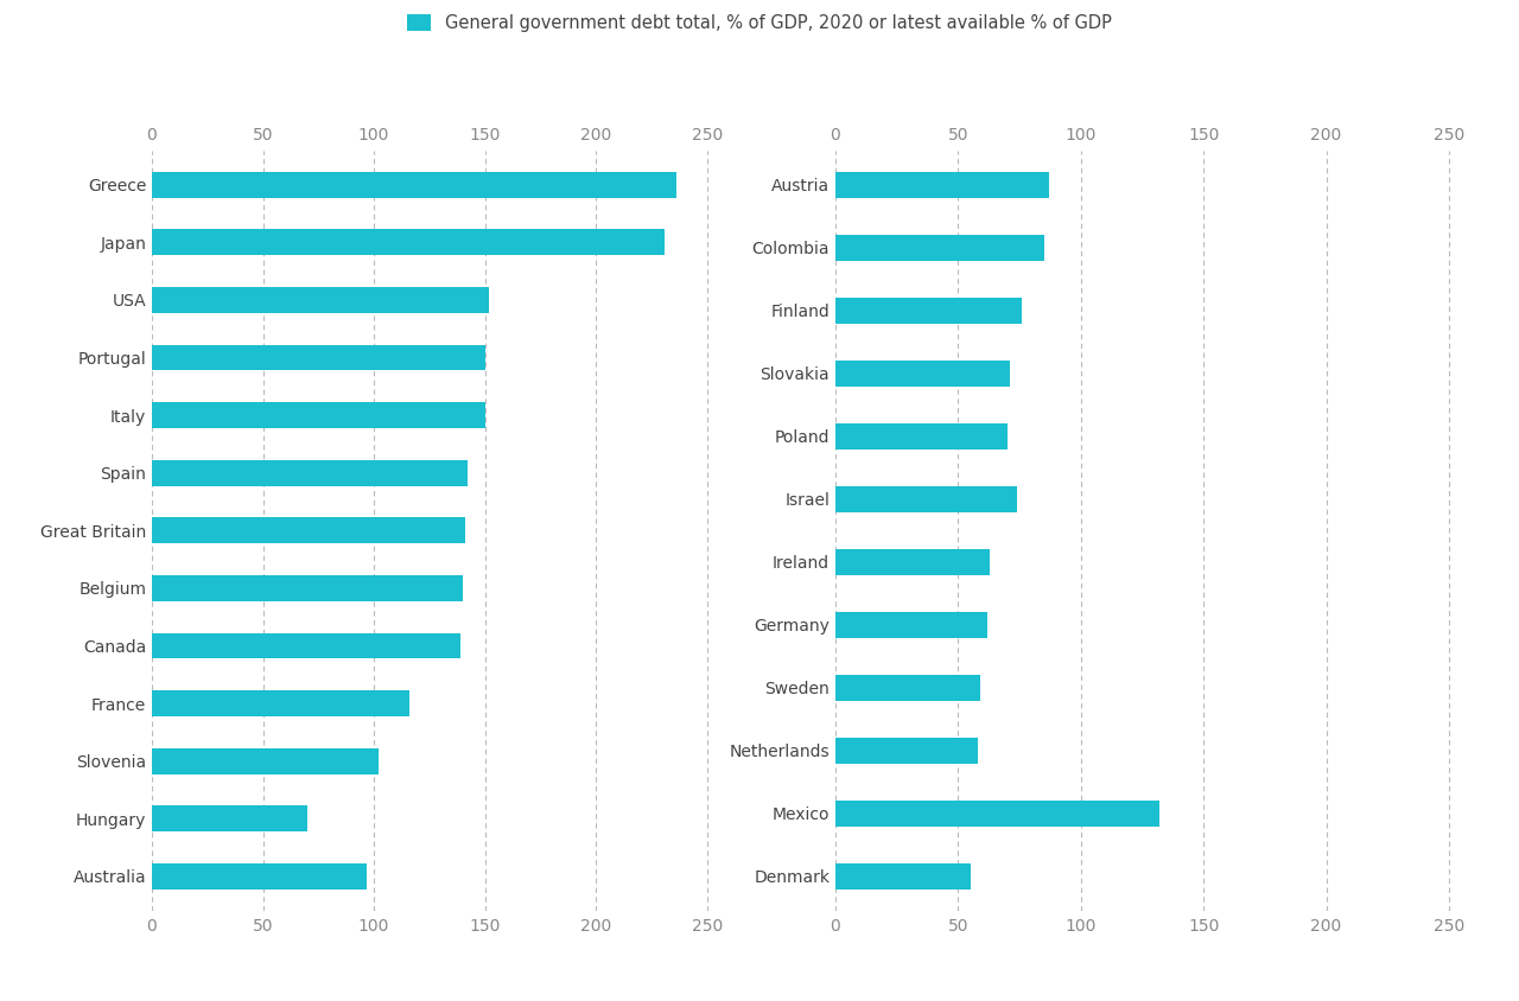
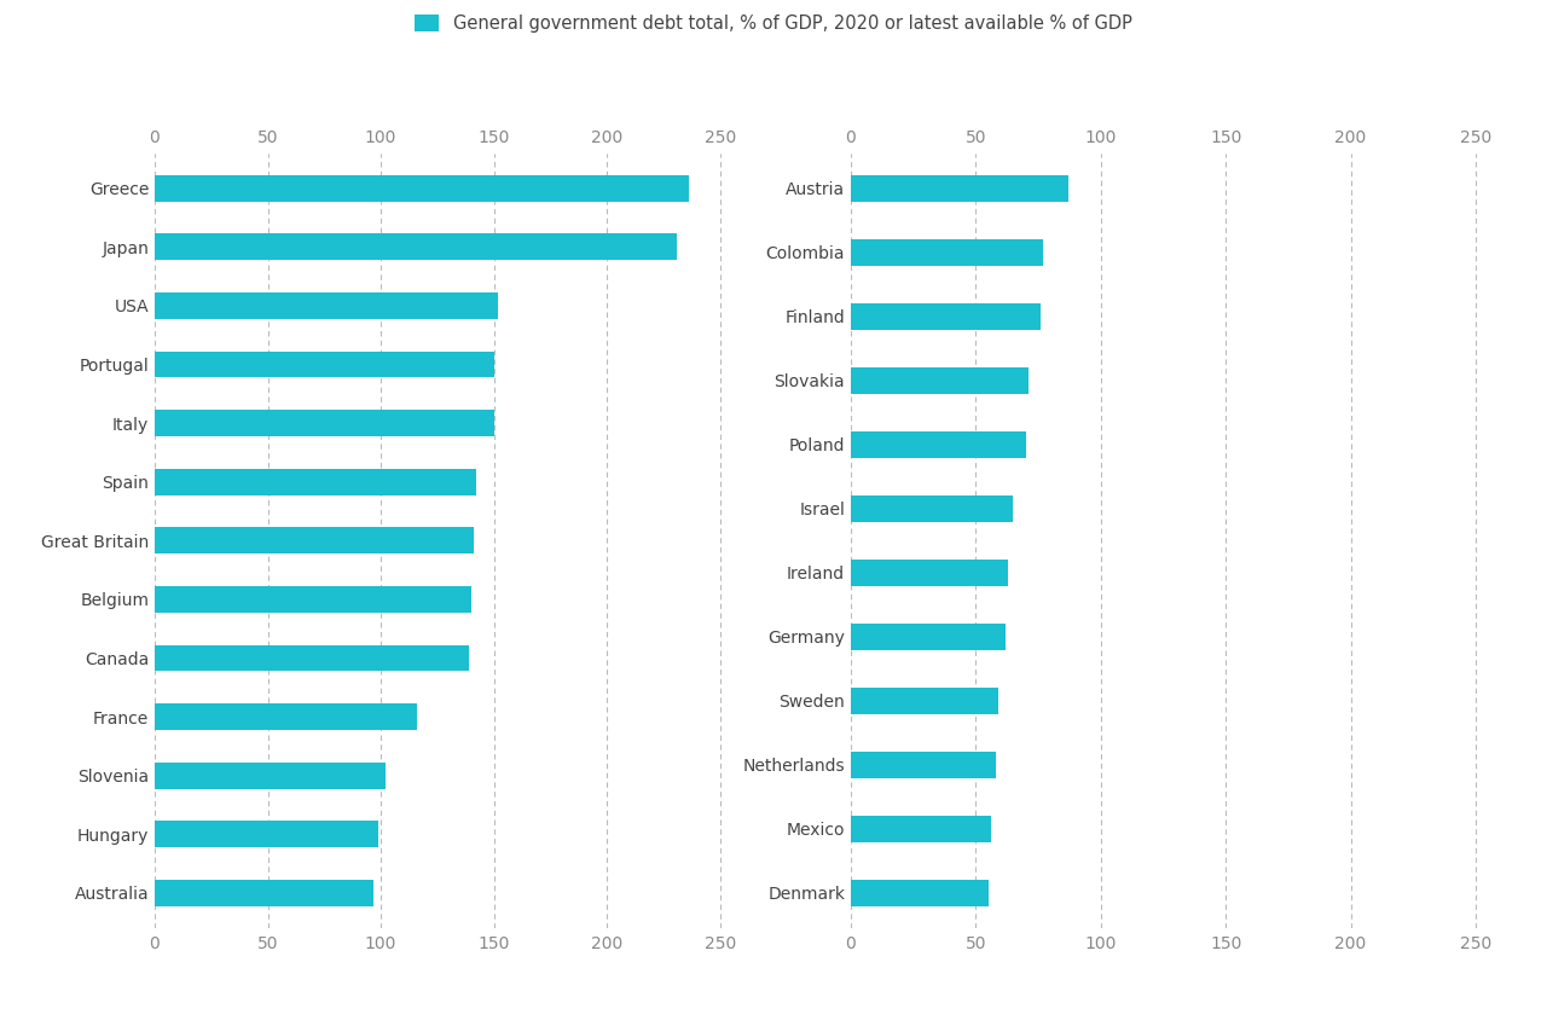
Hungary: 70 -> 99
Colombia: 85 -> 77
Israel: 74 -> 65
Mexico: 132 -> 56
